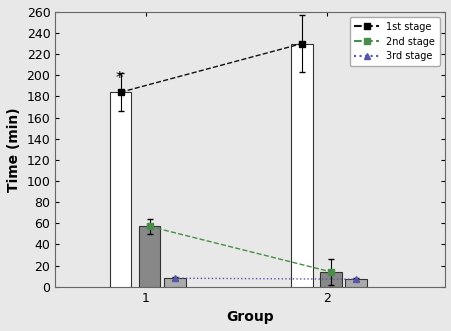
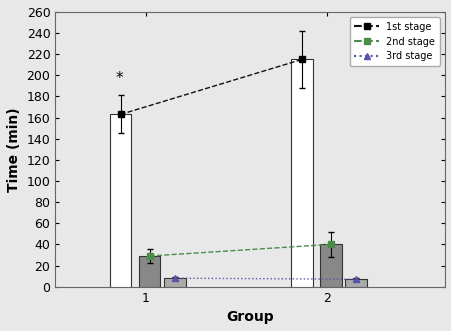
1st stage/1: 184 -> 163
2nd stage/1: 57 -> 29
1st stage/2: 230 -> 215
2nd stage/2: 14 -> 40
